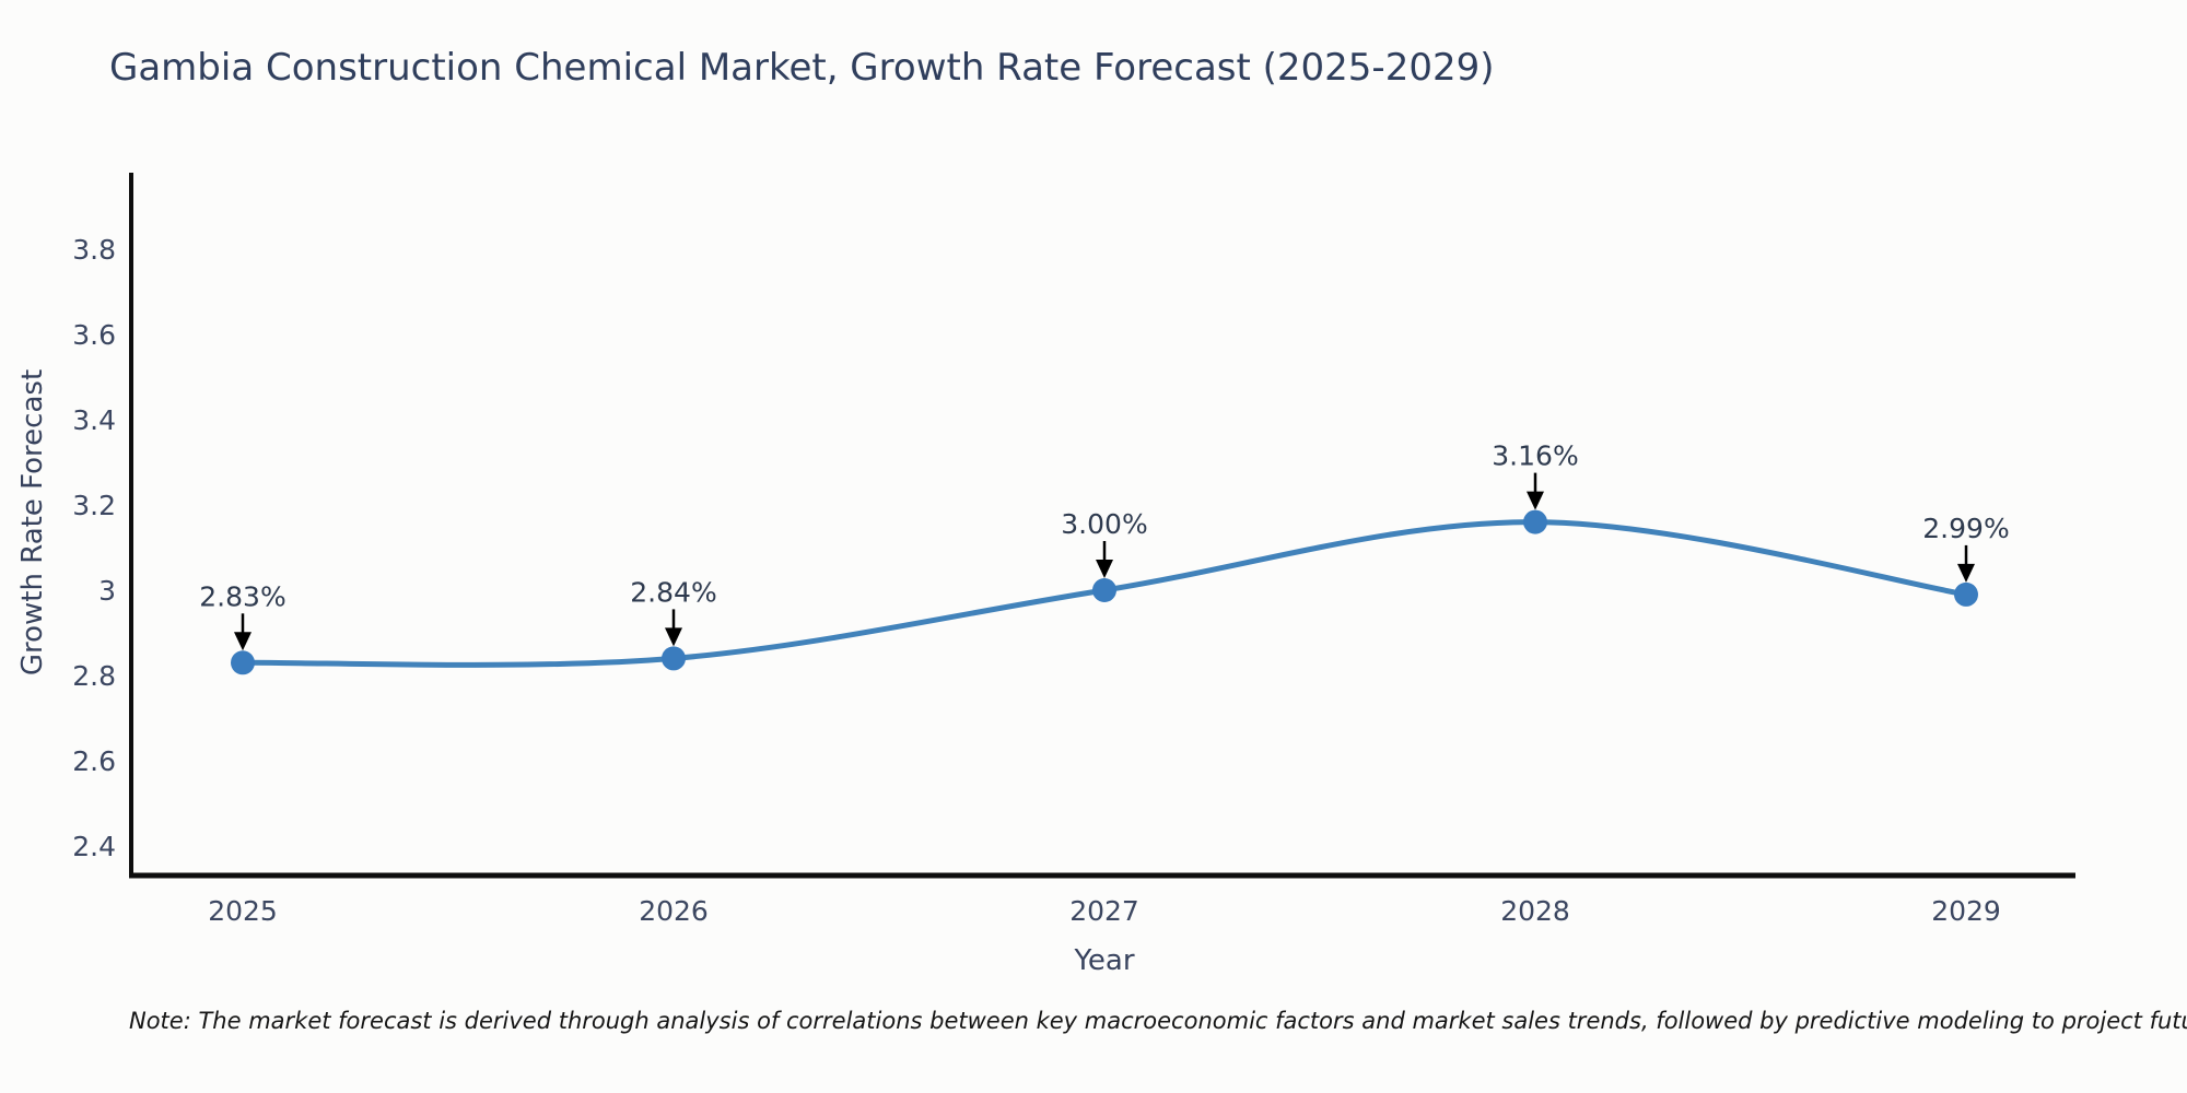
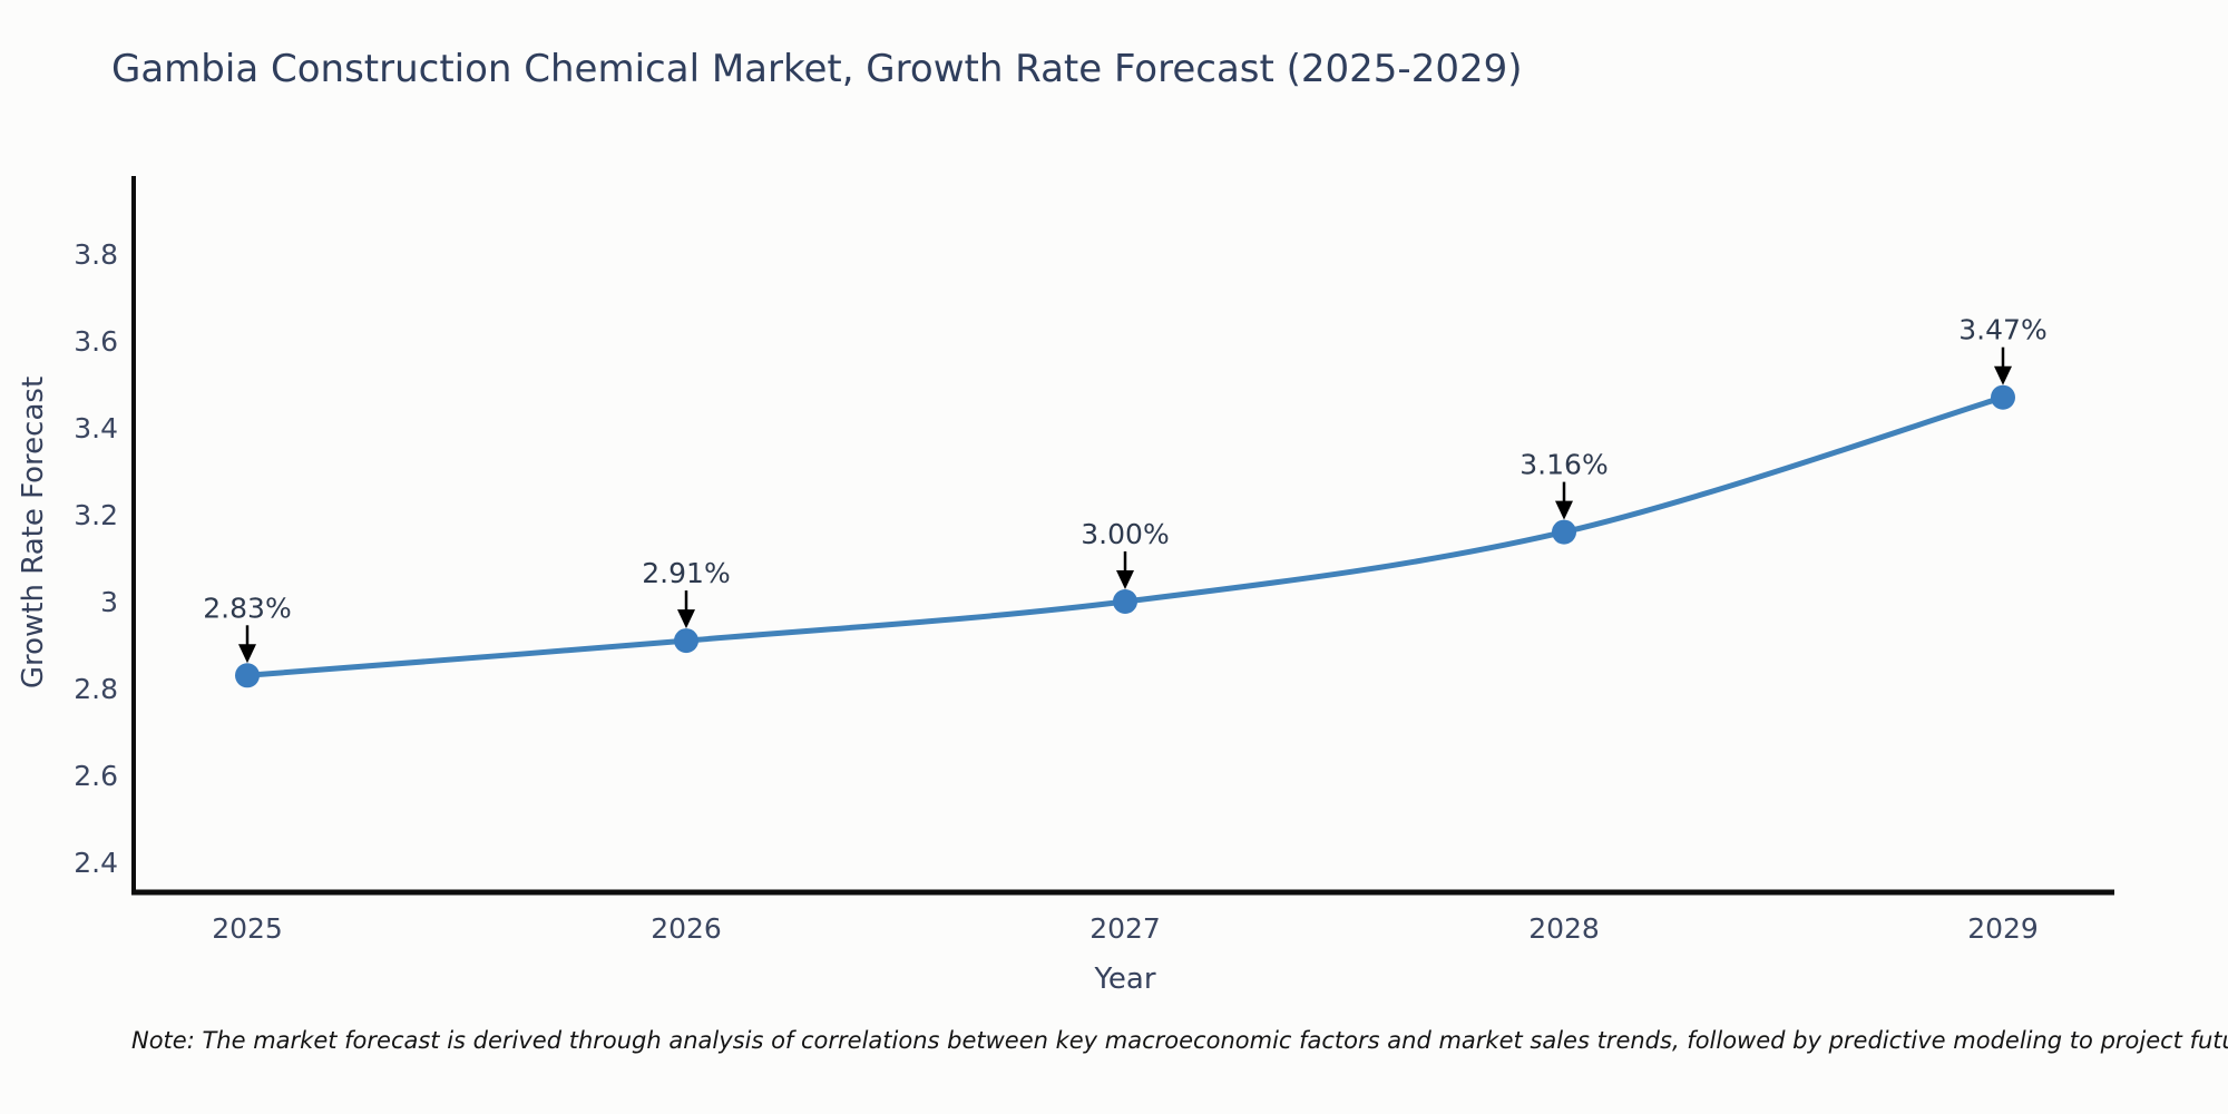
2026: 2.84% -> 2.91%
2029: 2.99% -> 3.47%
